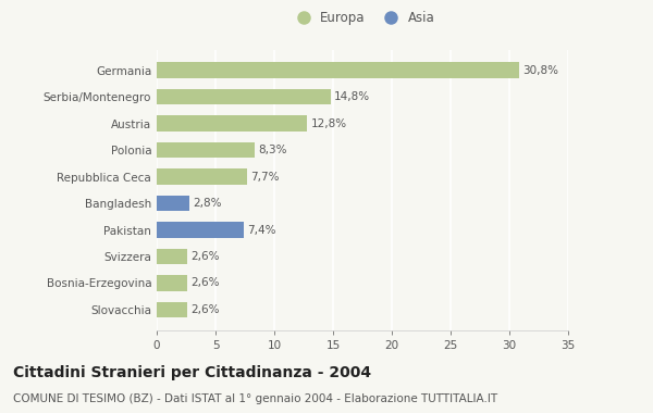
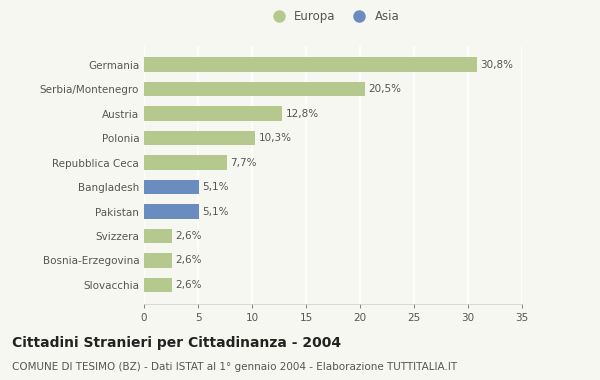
Serbia/Montenegro: 14,8% -> 20,5%
Polonia: 8,3% -> 10,3%
Bangladesh: 2,8% -> 5,1%
Pakistan: 7,4% -> 5,1%
